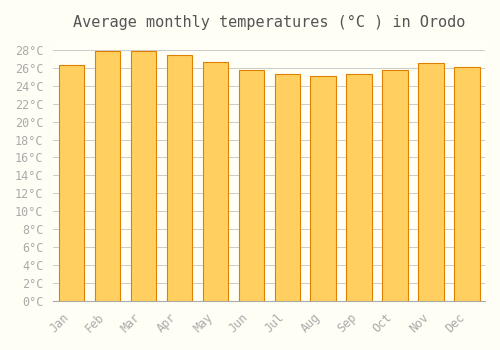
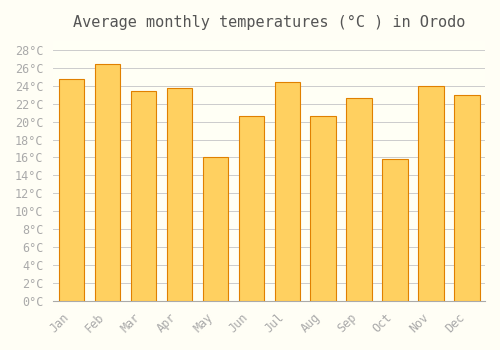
Jan: 26.3°C -> 24.8°C
Feb: 27.9°C -> 26.4°C
Mar: 27.9°C -> 23.4°C
Apr: 27.4°C -> 23.8°C
May: 26.7°C -> 16.0°C
Jun: 25.8°C -> 20.6°C
Jul: 25.3°C -> 24.4°C
Aug: 25.1°C -> 20.6°C
Sep: 25.3°C -> 22.6°C
Oct: 25.7°C -> 15.8°C
Nov: 26.5°C -> 24.0°C
Dec: 26.1°C -> 23.0°C
